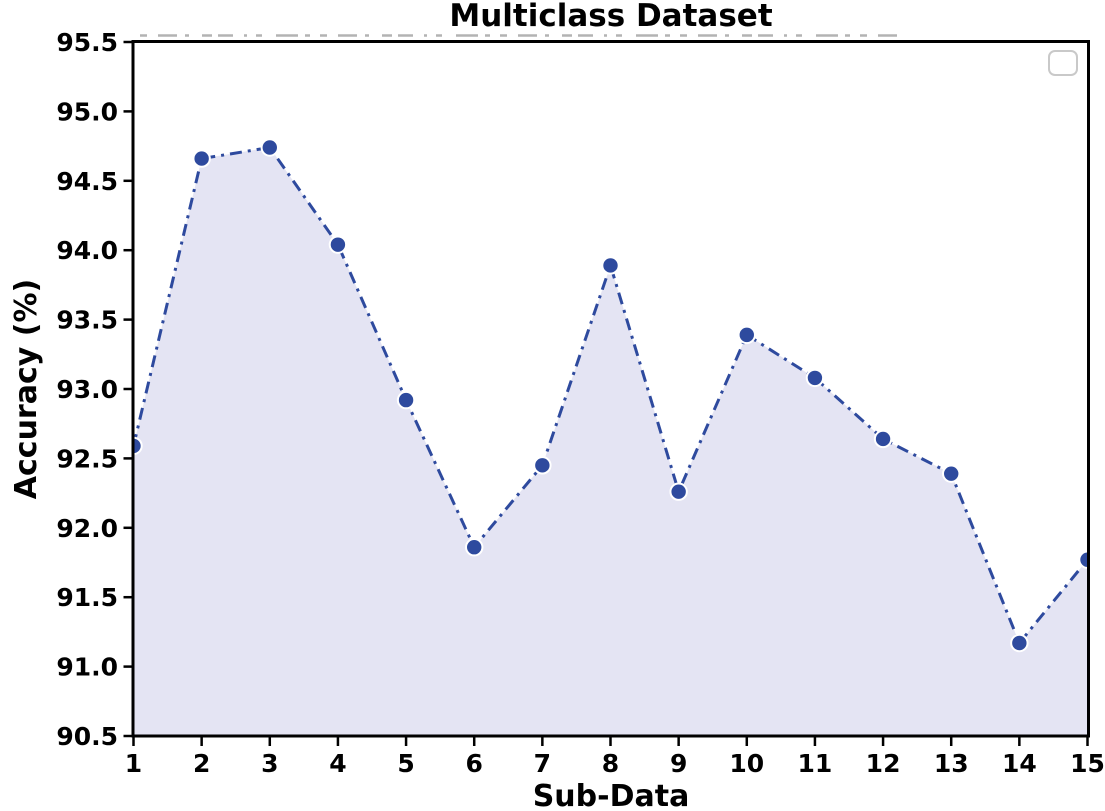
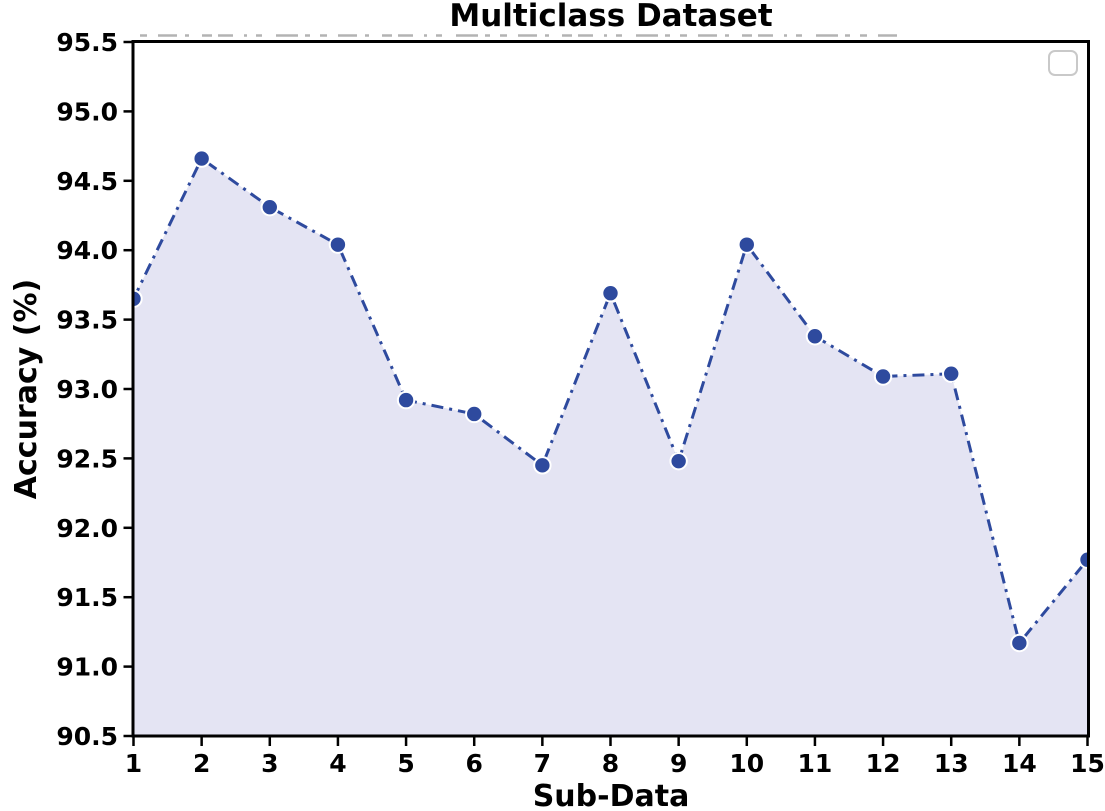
1: 92.59 -> 93.65
3: 94.74 -> 94.31
6: 91.86 -> 92.82
8: 93.89 -> 93.69
9: 92.26 -> 92.48
10: 93.39 -> 94.04
11: 93.08 -> 93.38
12: 92.64 -> 93.09
13: 92.39 -> 93.11
